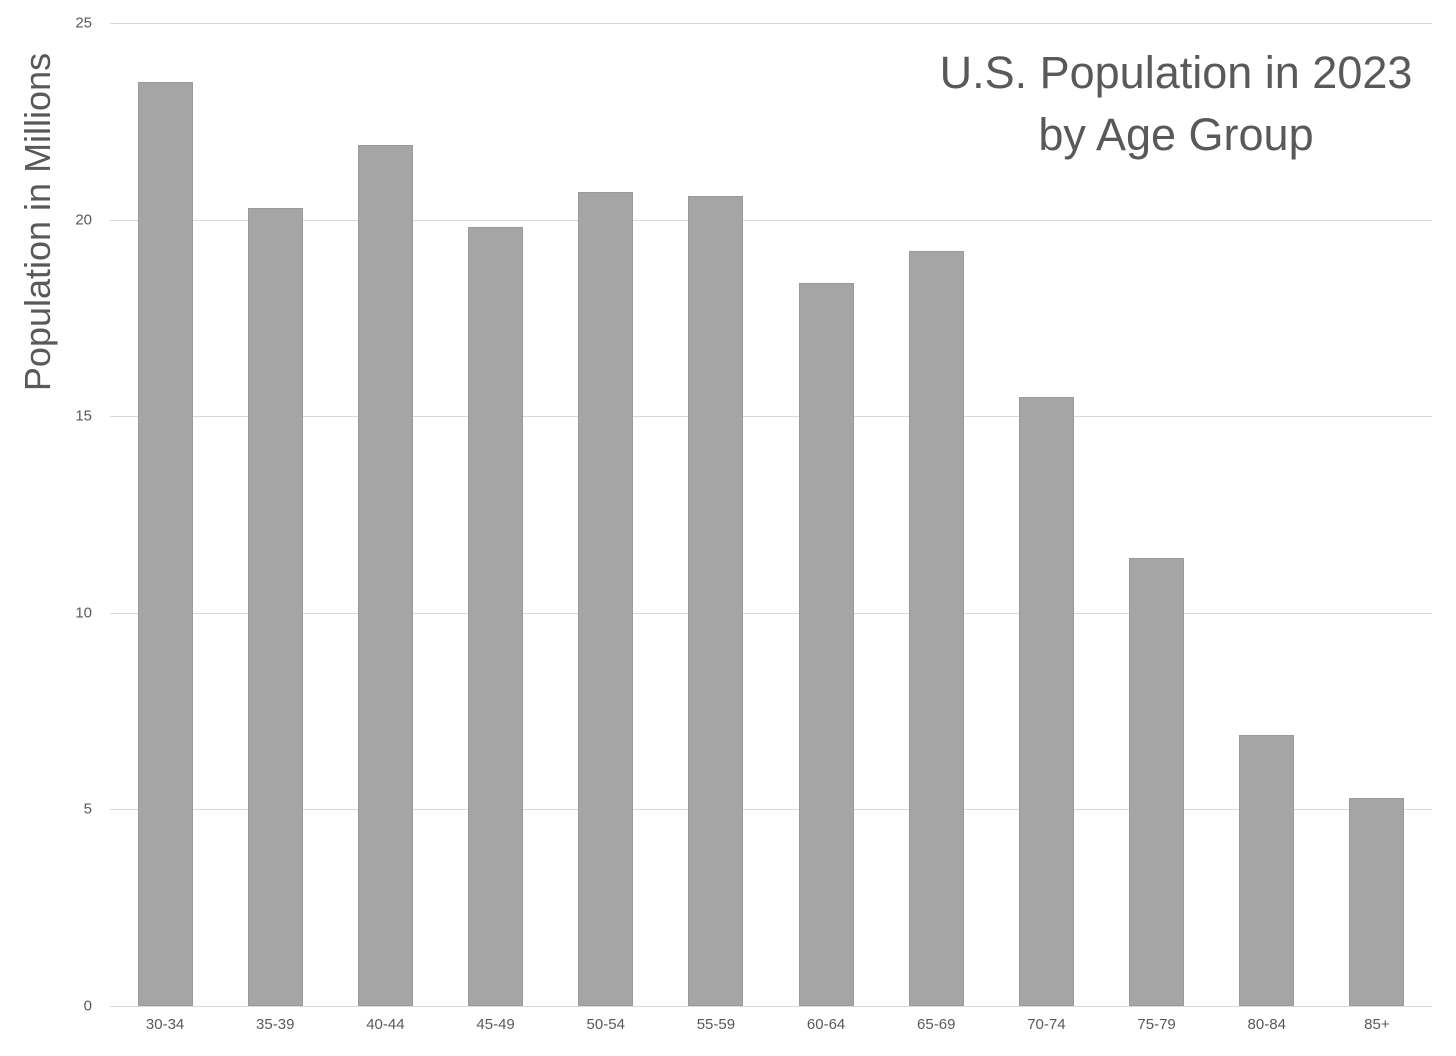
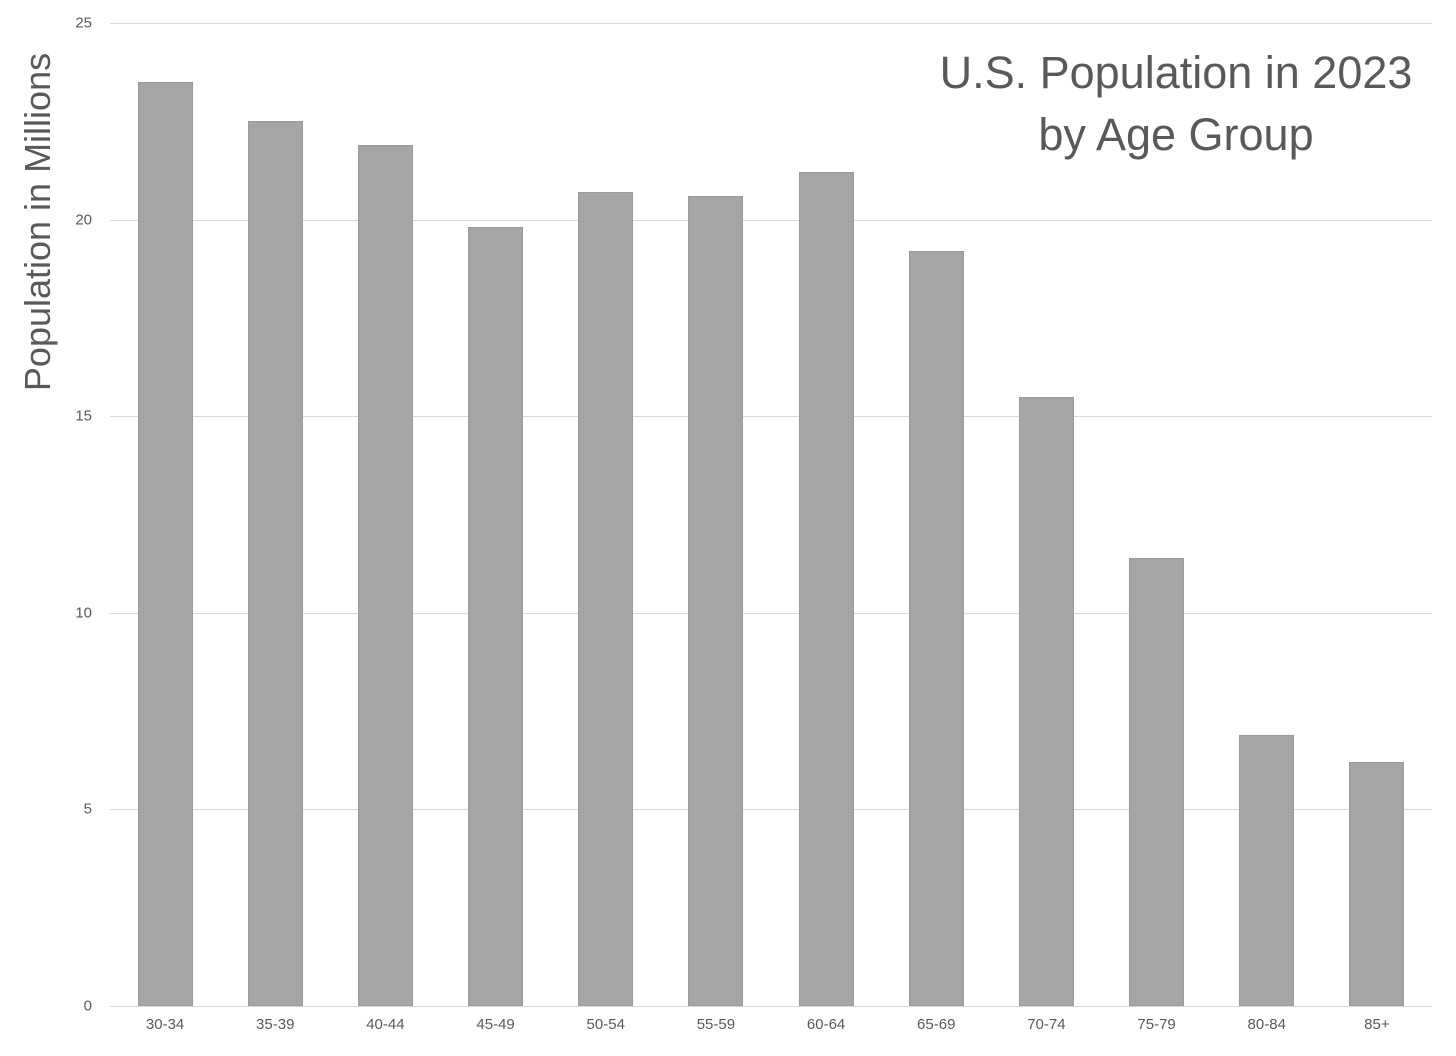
35-39: 20.3 -> 22.5
60-64: 18.4 -> 21.2
85+: 5.3 -> 6.2
